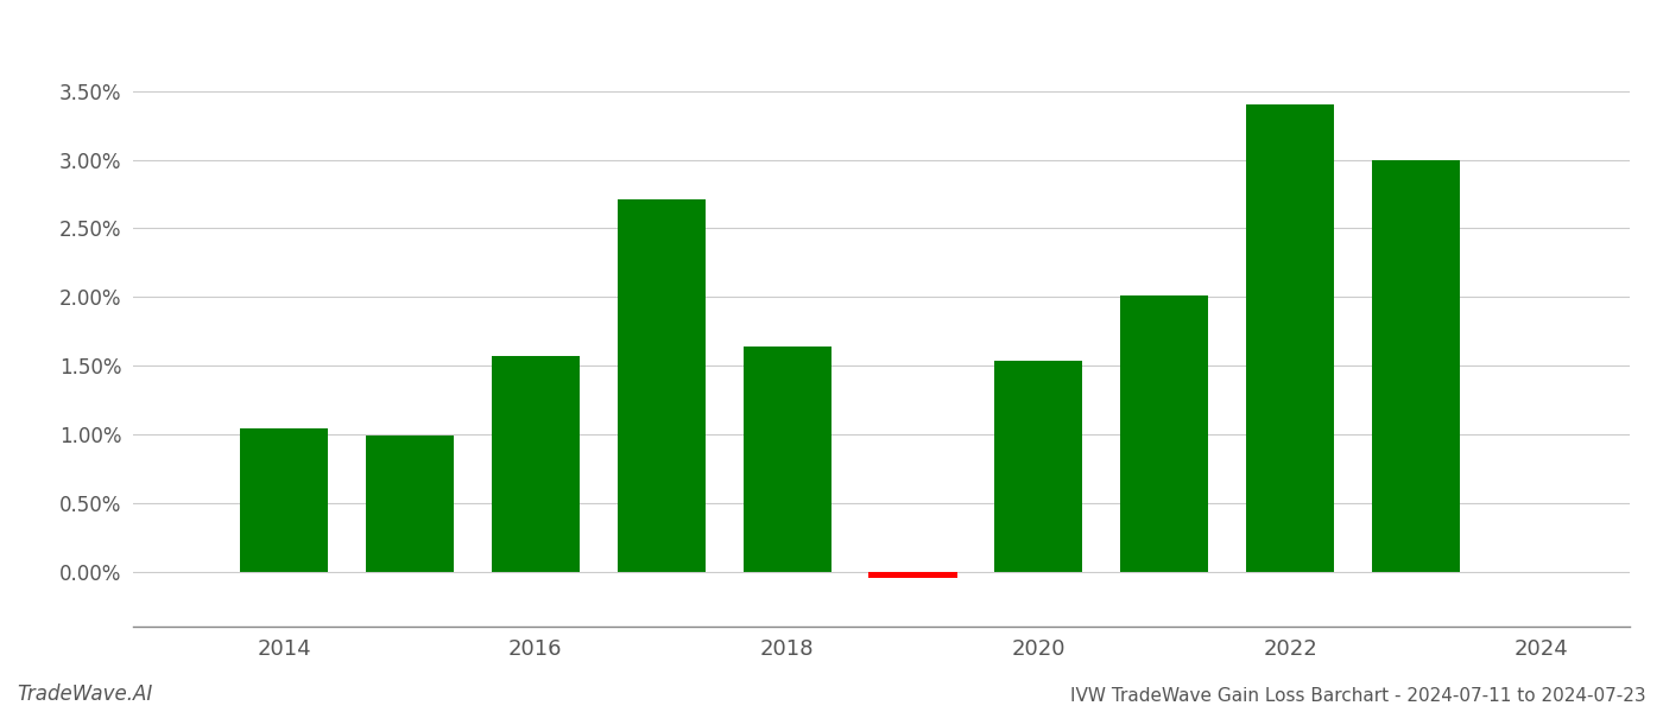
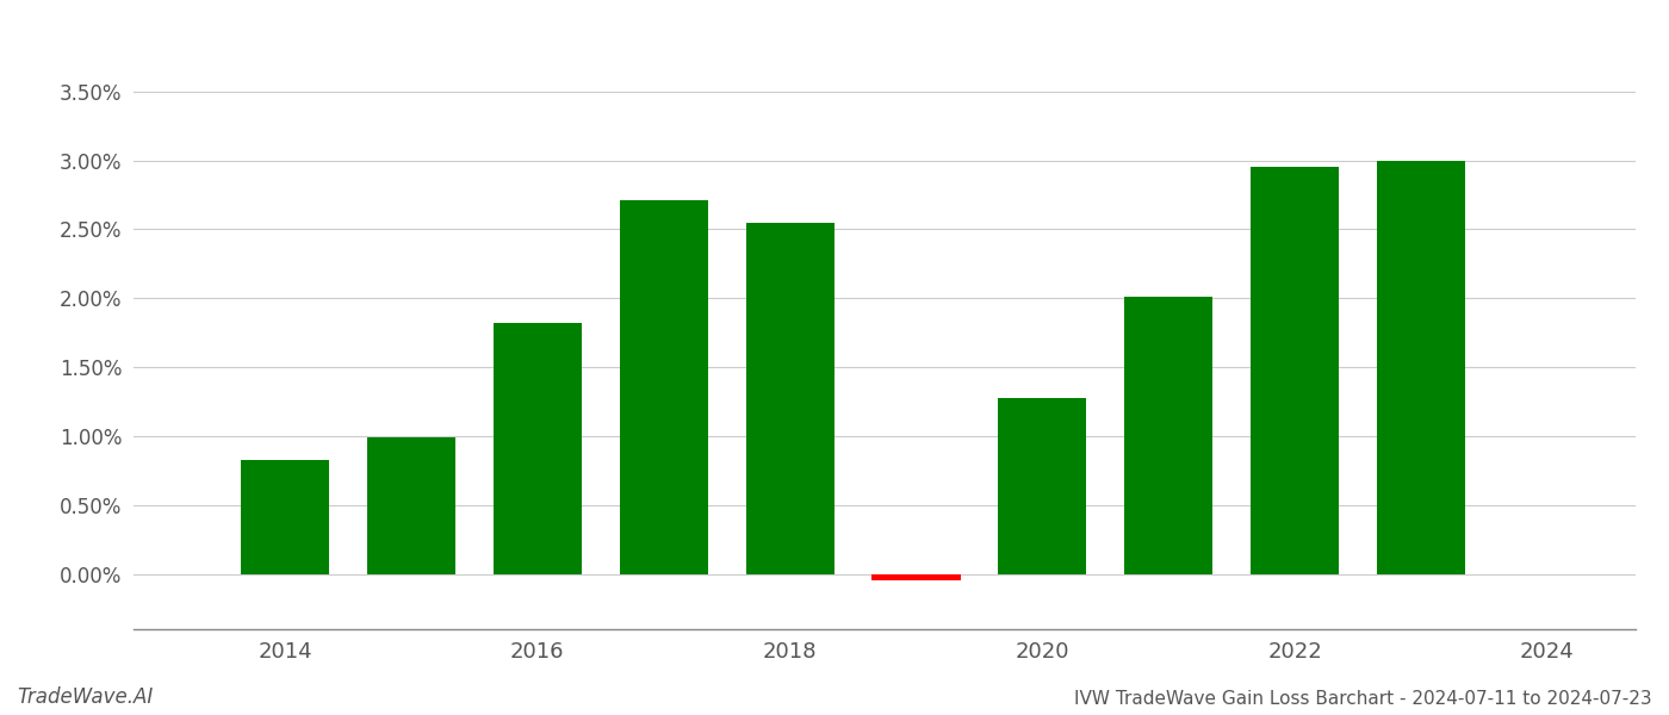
2014: 1.04% -> 0.83%
2016: 1.57% -> 1.82%
2018: 1.64% -> 2.55%
2020: 1.54% -> 1.28%
2022: 3.40% -> 2.95%
